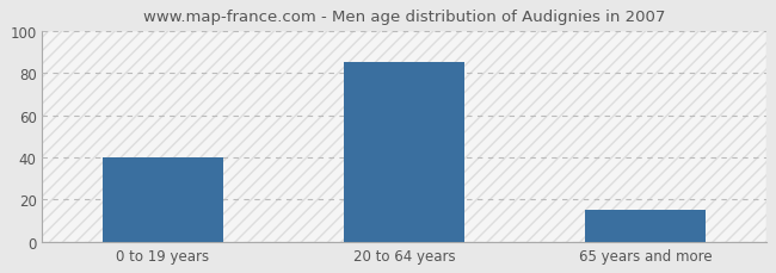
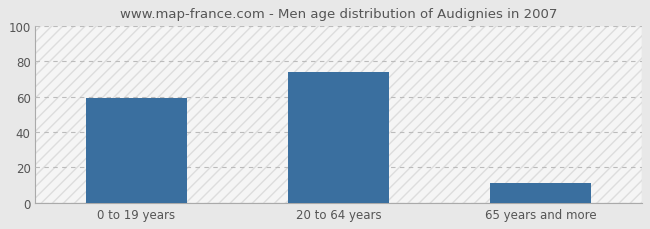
0 to 19 years: 40 -> 59
20 to 64 years: 85 -> 74
65 years and more: 15 -> 11
